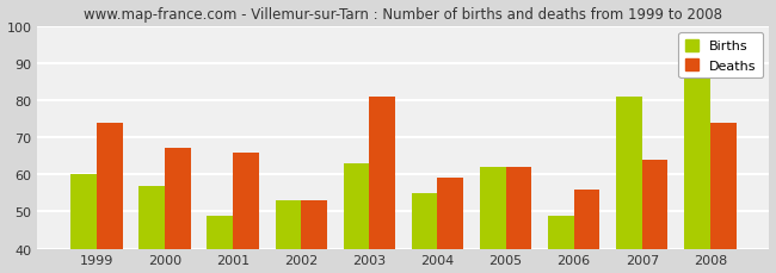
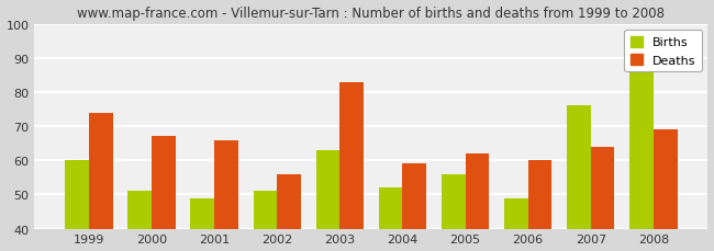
Births/2000: 57 -> 51
Births/2002: 53 -> 51
Deaths/2002: 53 -> 56
Deaths/2003: 81 -> 83
Births/2004: 55 -> 52
Births/2005: 62 -> 56
Deaths/2006: 56 -> 60
Births/2007: 81 -> 76
Deaths/2008: 74 -> 69
